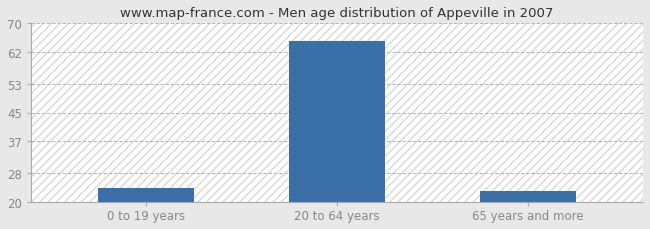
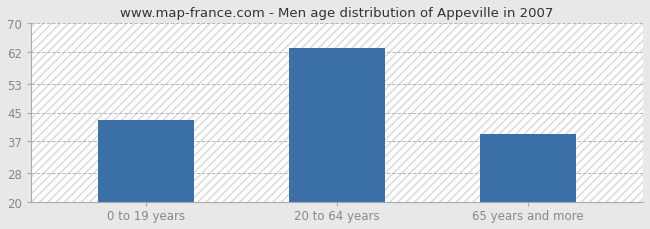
0 to 19 years: 24 -> 43
20 to 64 years: 65 -> 63
65 years and more: 23 -> 39
